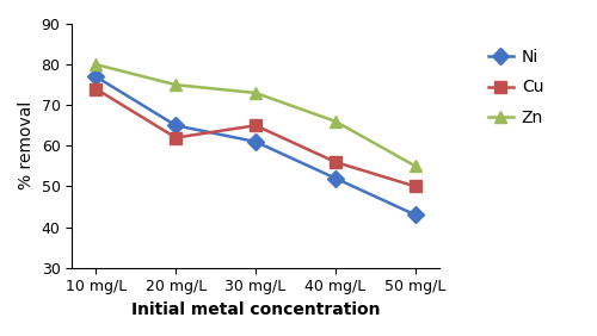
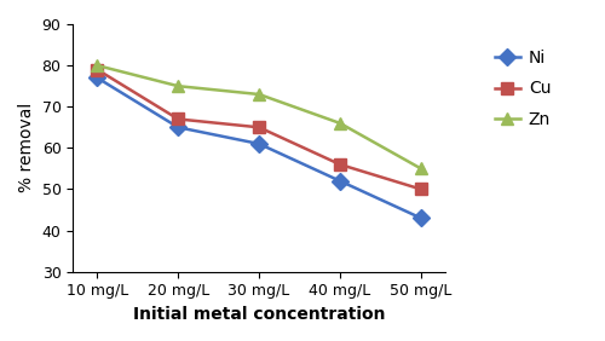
Cu/10 mg/L: 74 -> 79
Cu/20 mg/L: 62 -> 67
